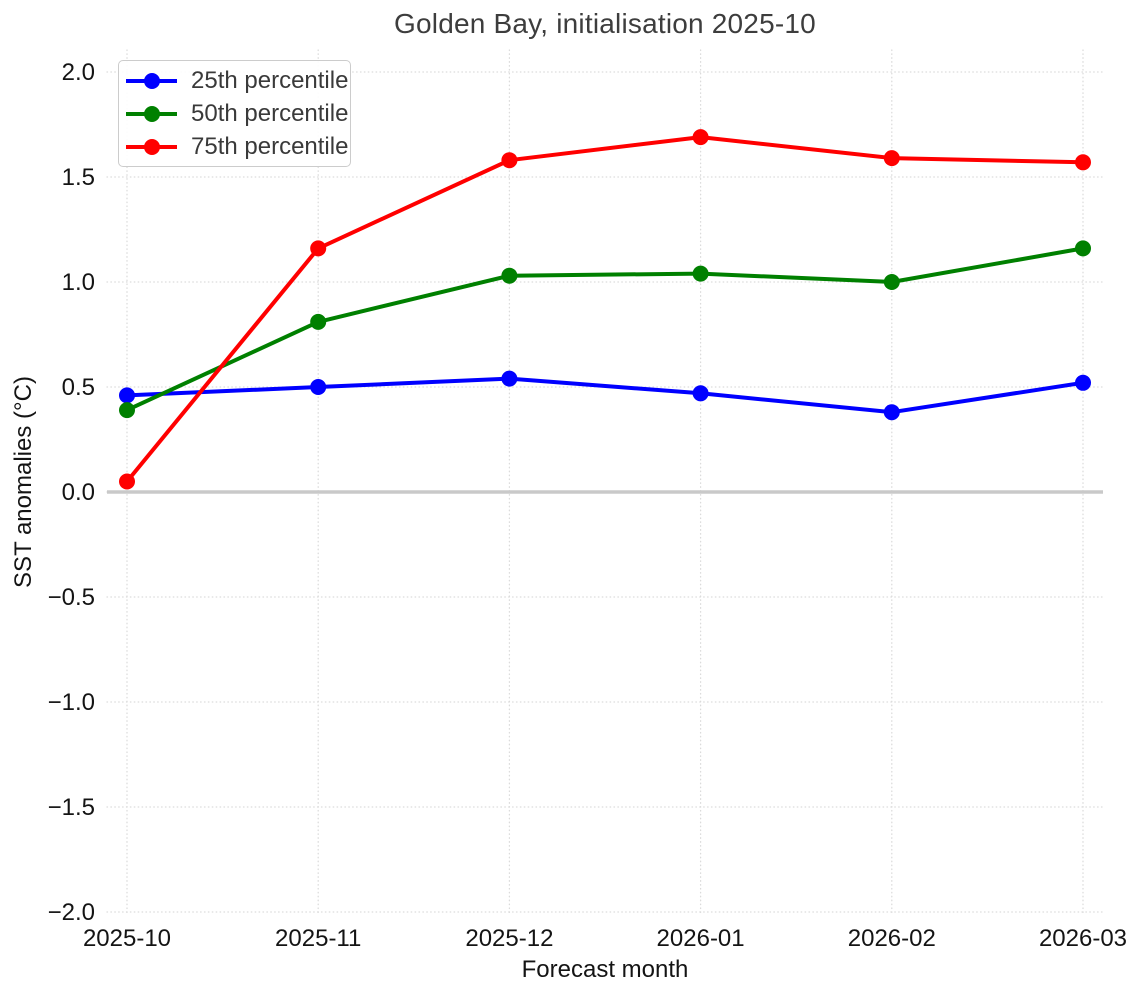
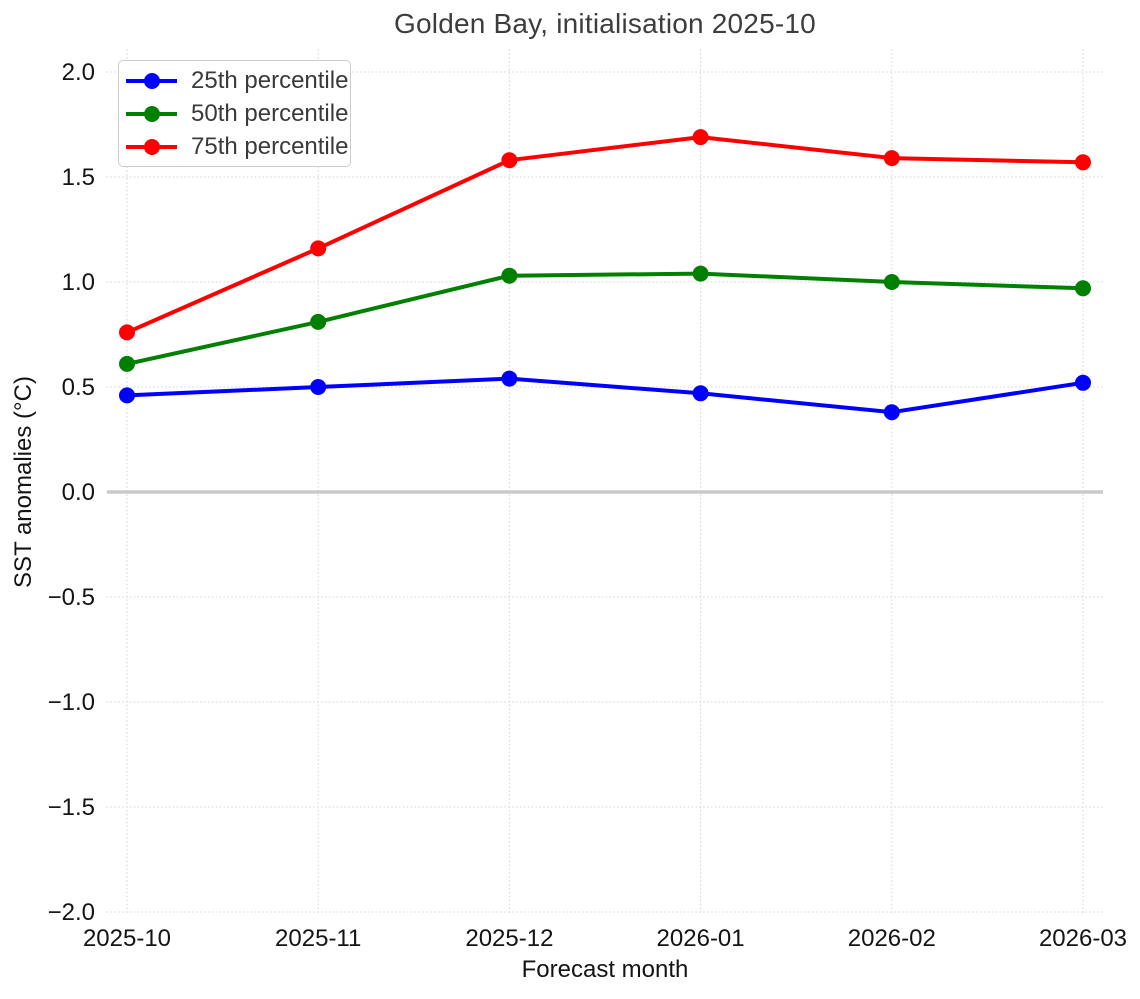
50th percentile/2025-10: 0.39 -> 0.61
75th percentile/2025-10: 0.05 -> 0.76
50th percentile/2026-03: 1.16 -> 0.97
